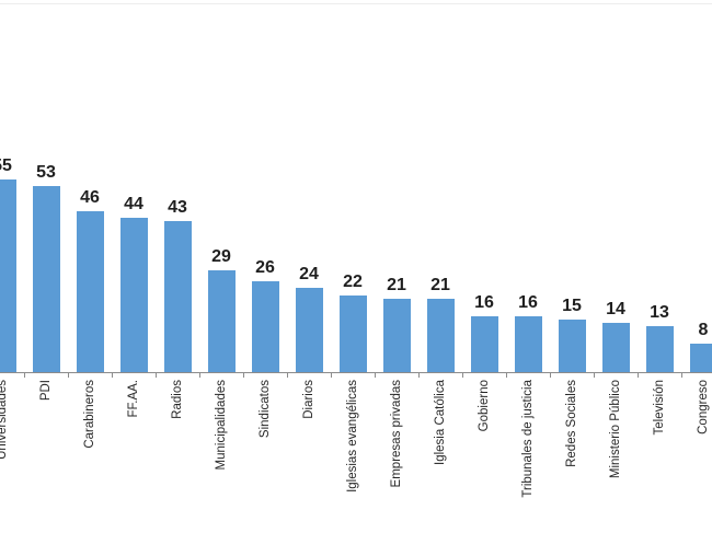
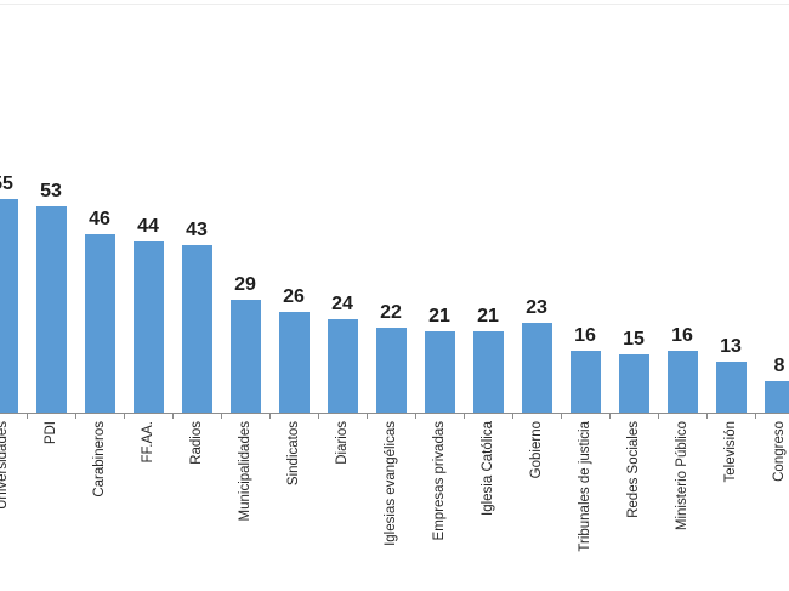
Gobierno: 16 -> 23
Ministerio Público: 14 -> 16
